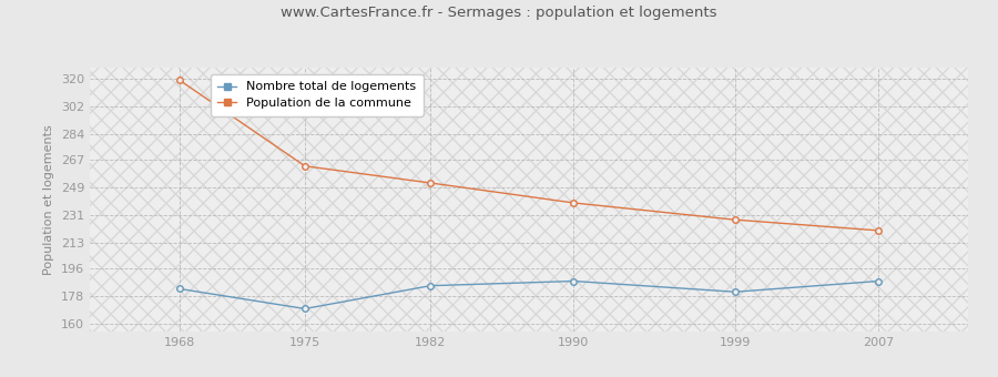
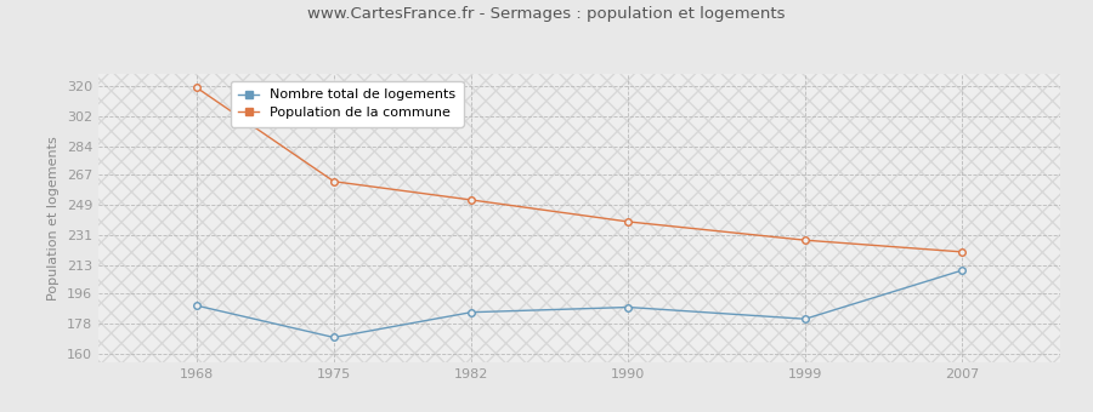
Nombre total de logements/1968: 183 -> 189
Nombre total de logements/2007: 188 -> 210
